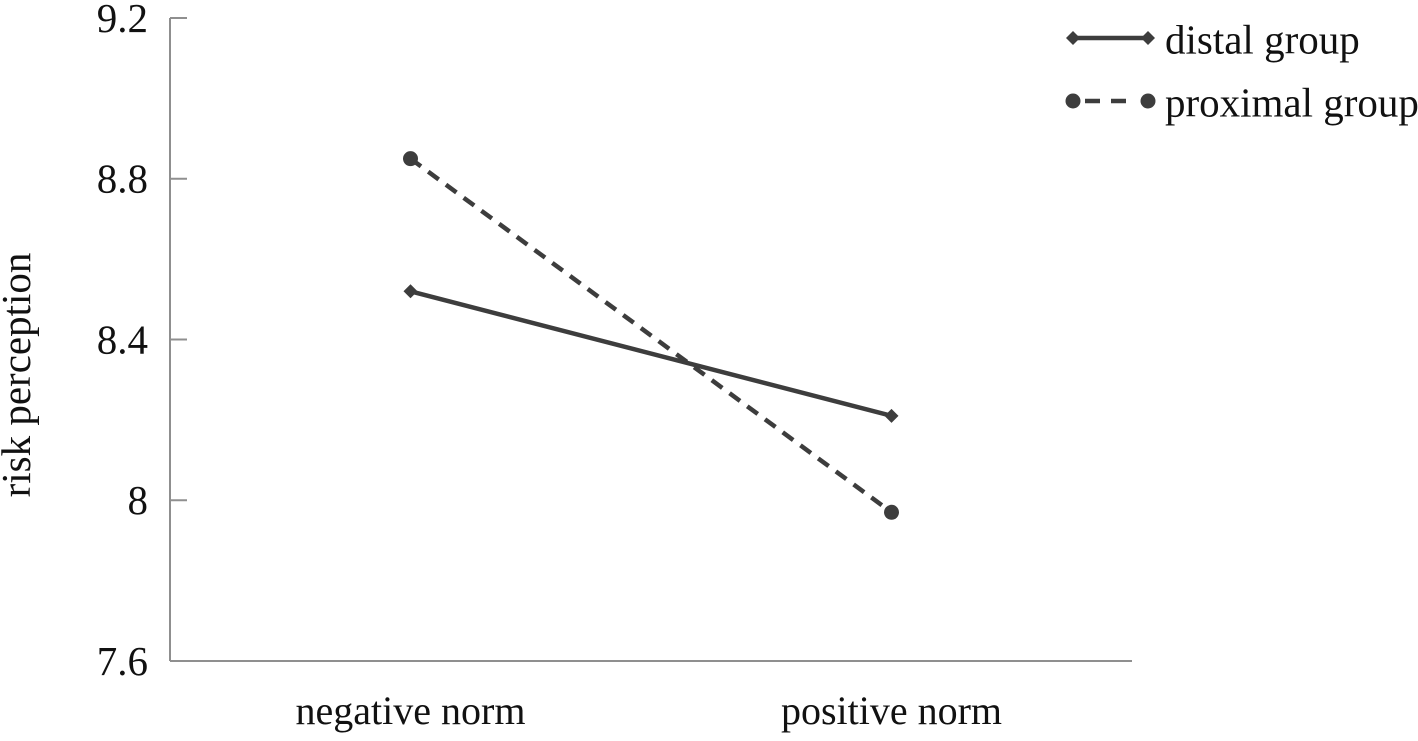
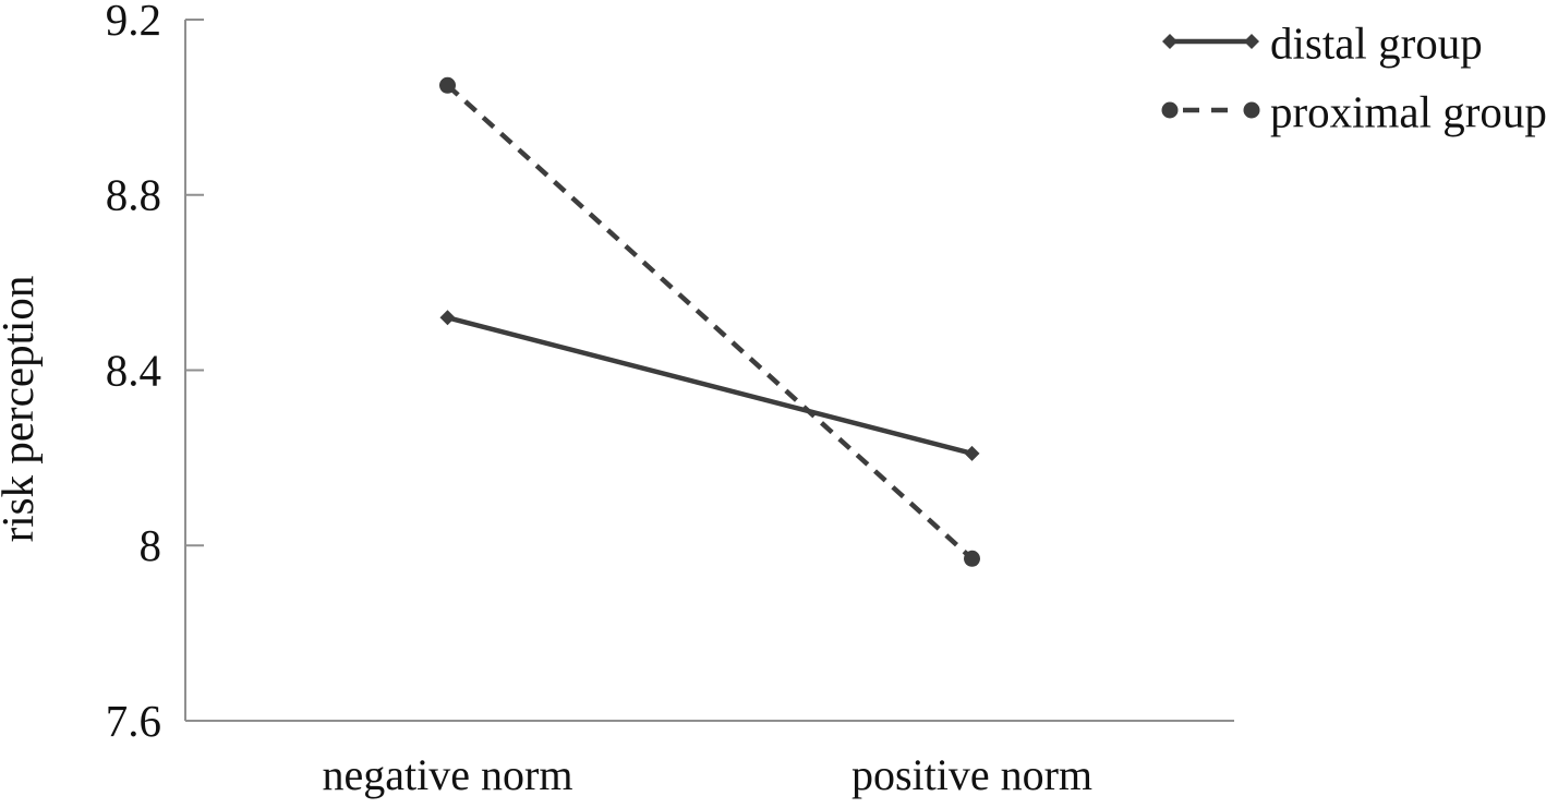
proximal group/negative norm: 8.85 -> 9.05
